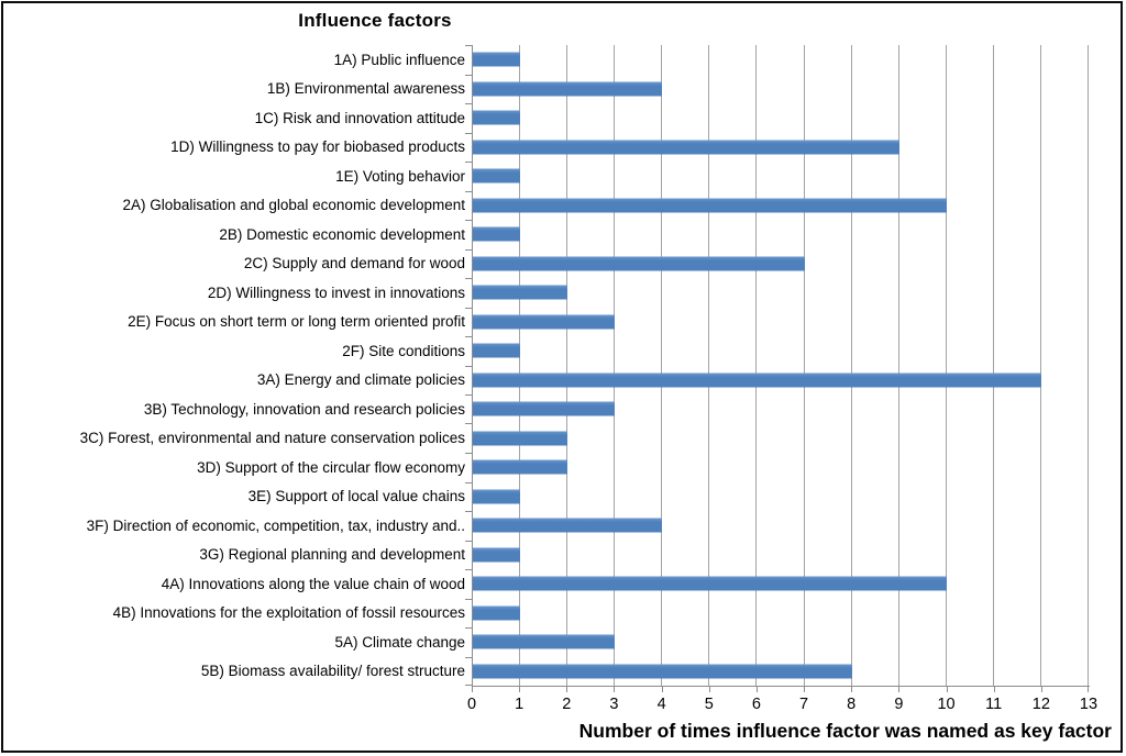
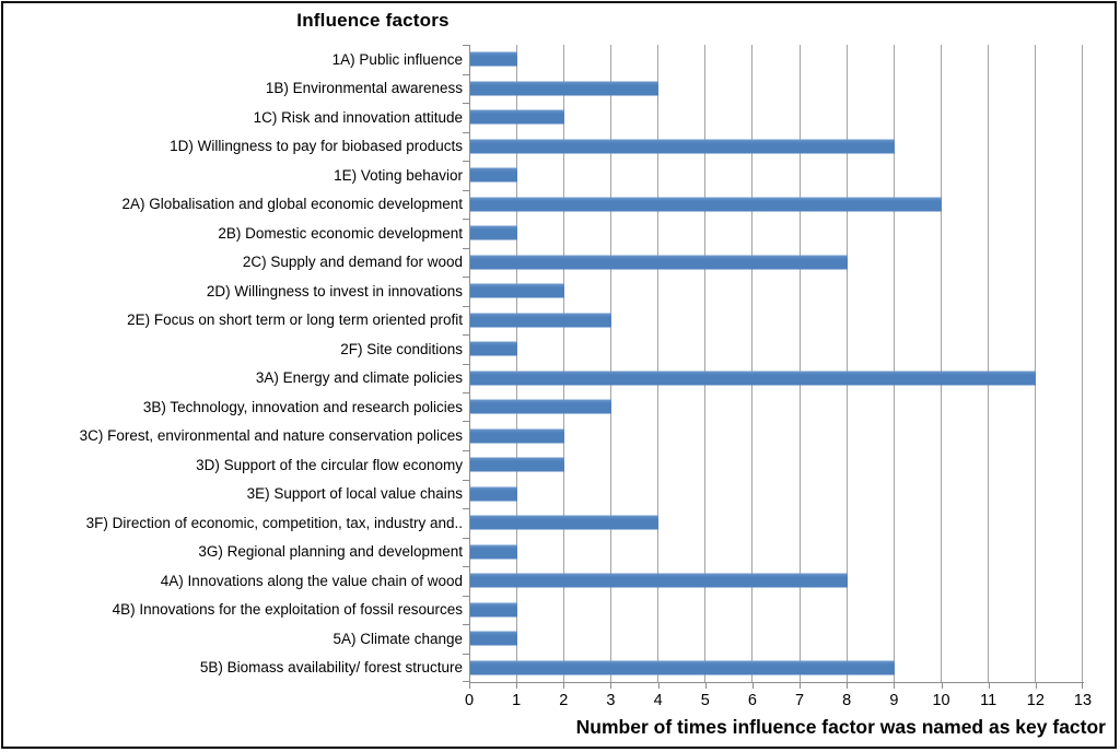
1C) Risk and innovation attitude: 1 -> 2
2C) Supply and demand for wood: 7 -> 8
4A) Innovations along the value chain of wood: 10 -> 8
5A) Climate change: 3 -> 1
5B) Biomass availability/ forest structure: 8 -> 9
